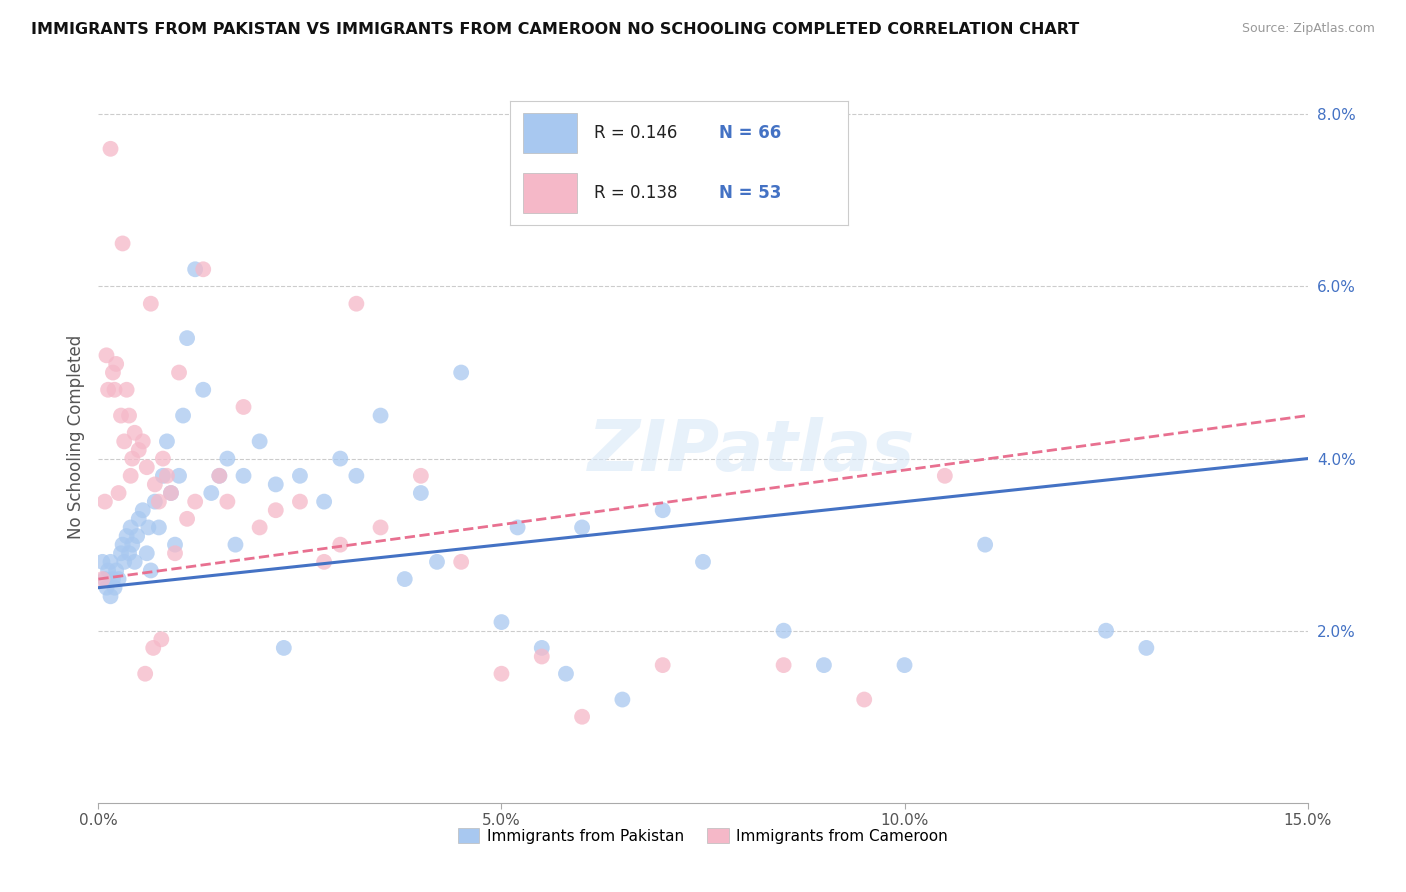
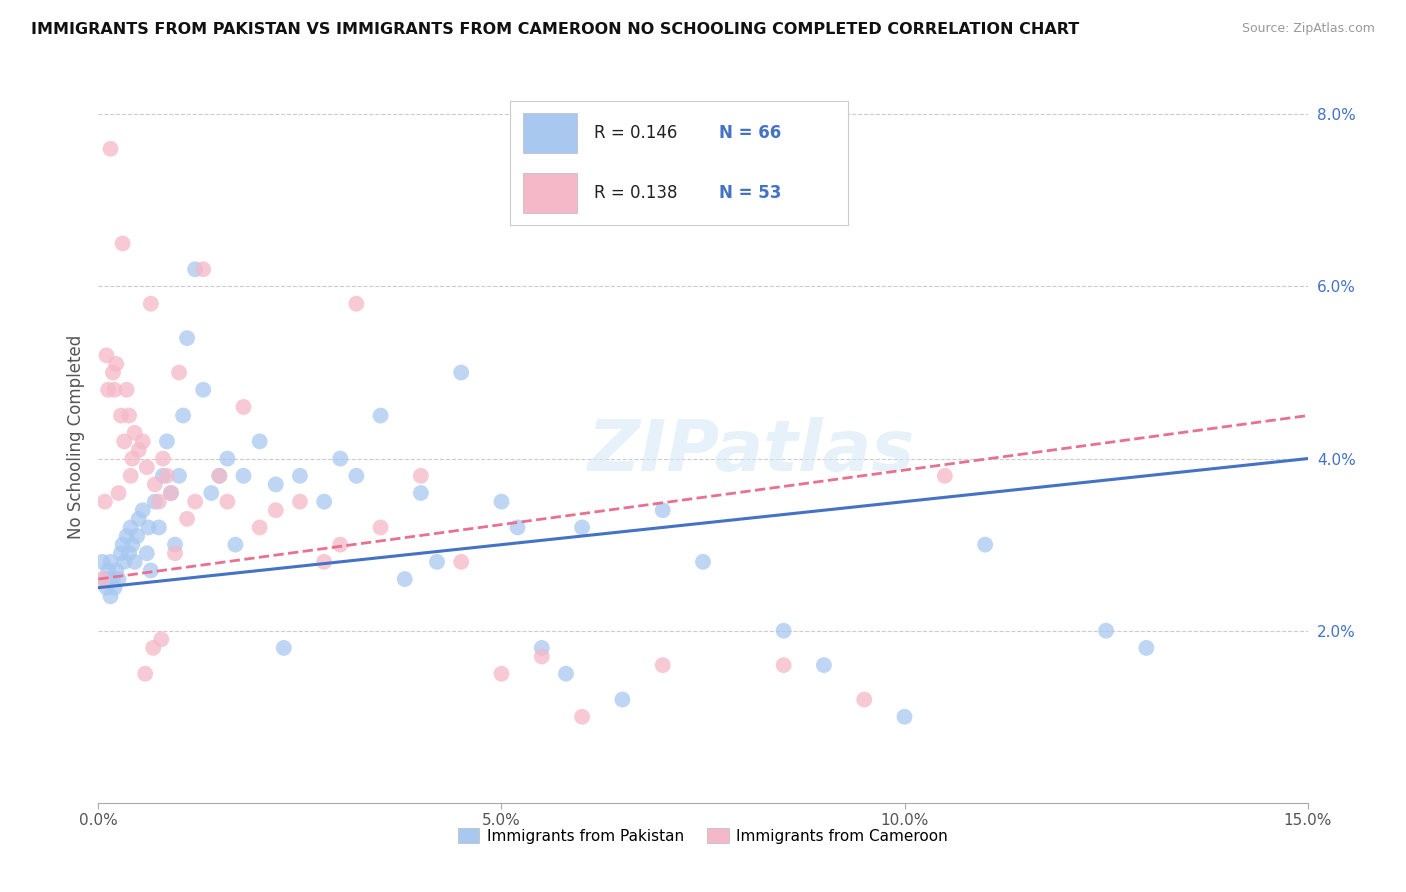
Immigrants from Pakistan/5.0%: 2.1% -> 3.5%
Immigrants from Pakistan/10.0%: 1.6% -> 1.0%
